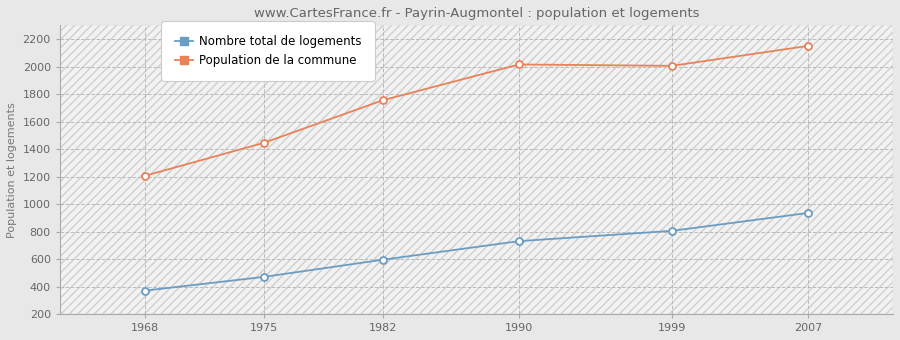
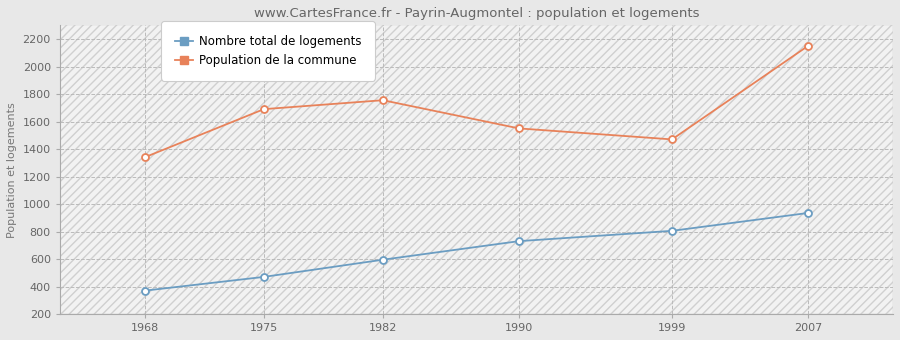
Population de la commune/1968: 1200 -> 1340
Population de la commune/1975: 1440 -> 1690
Population de la commune/1990: 2020 -> 1550
Population de la commune/1999: 2000 -> 1470
